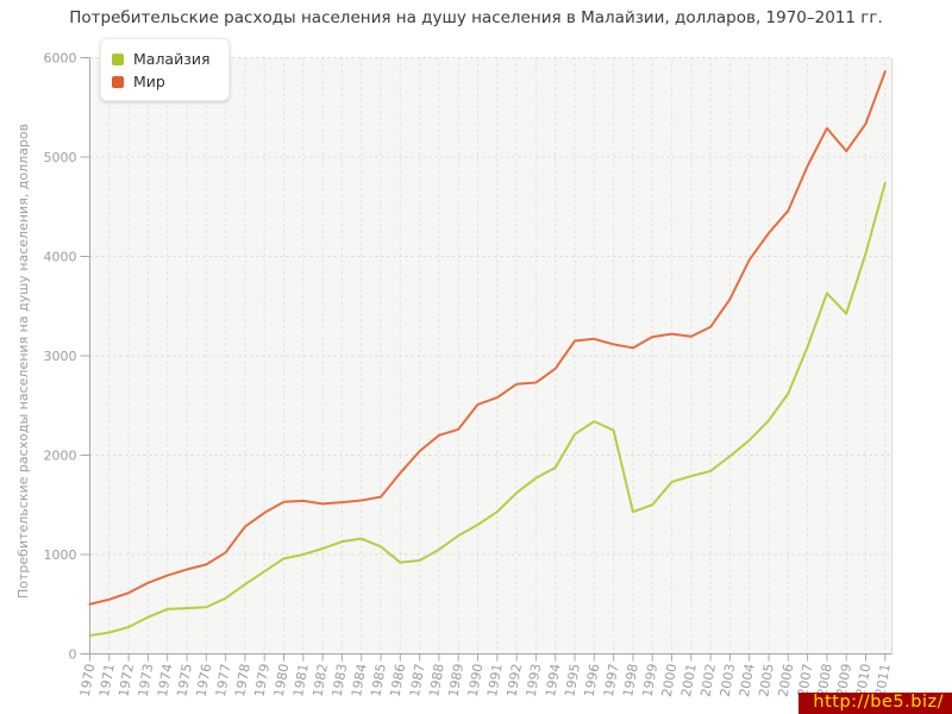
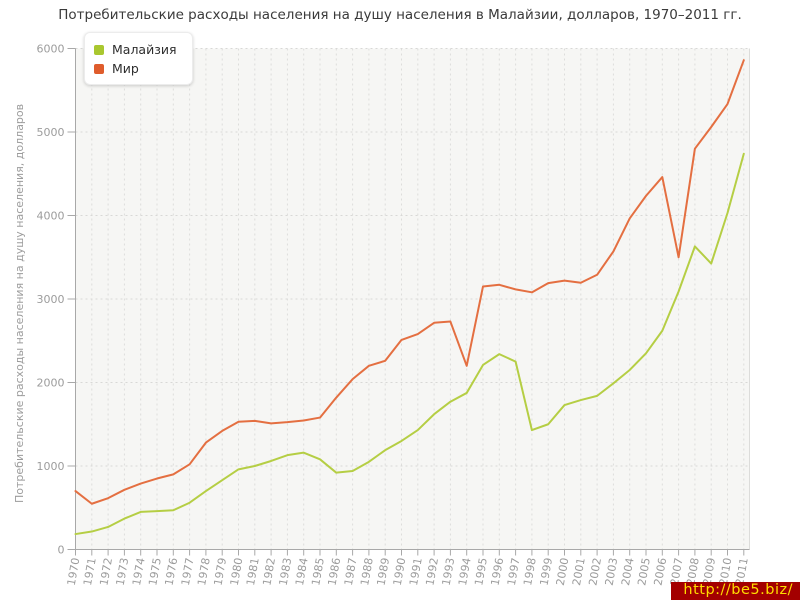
Мир/1970: 500 -> 700
Мир/1994: 2900 -> 2200
Мир/2007: 4900 -> 3500
Мир/2008: 5300 -> 4800
